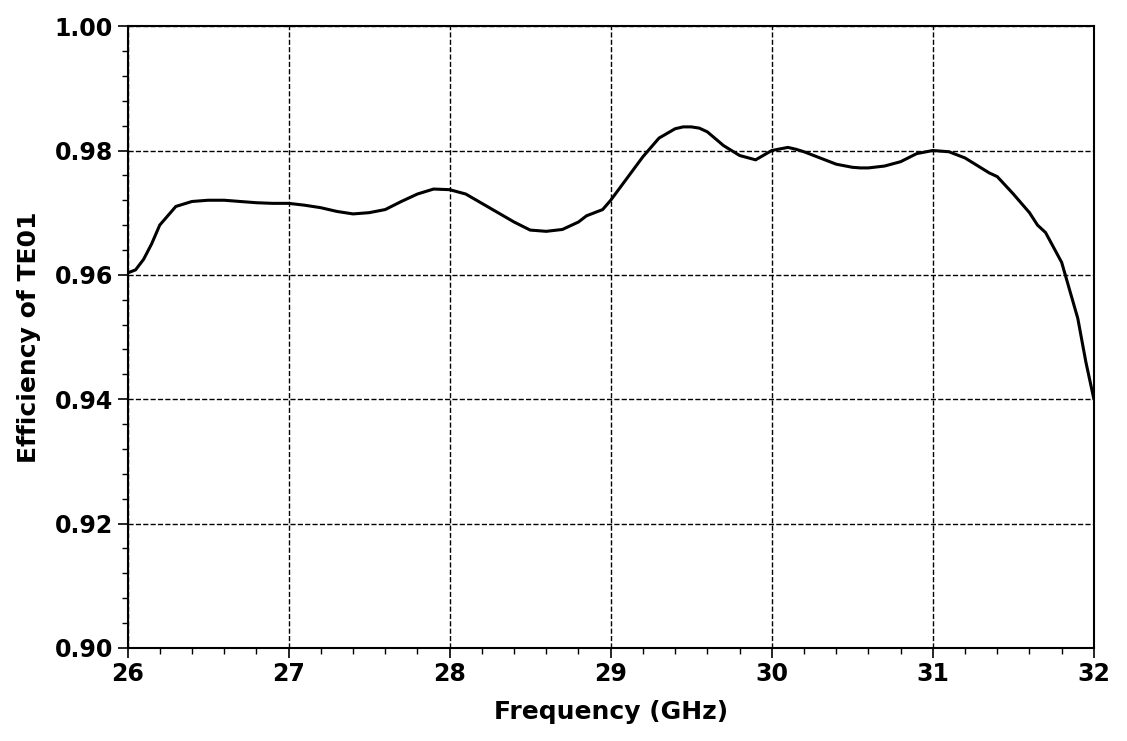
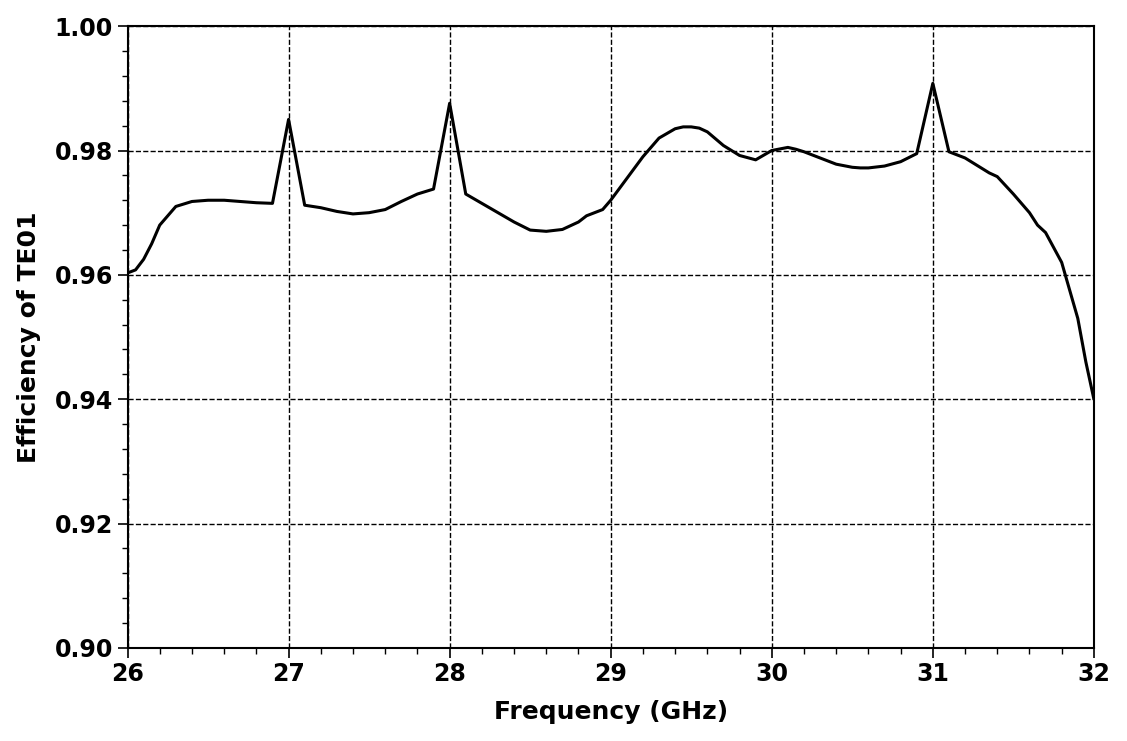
27: 0.9715 -> 0.9850
28: 0.9737 -> 0.9876
31: 0.9800 -> 0.9908
